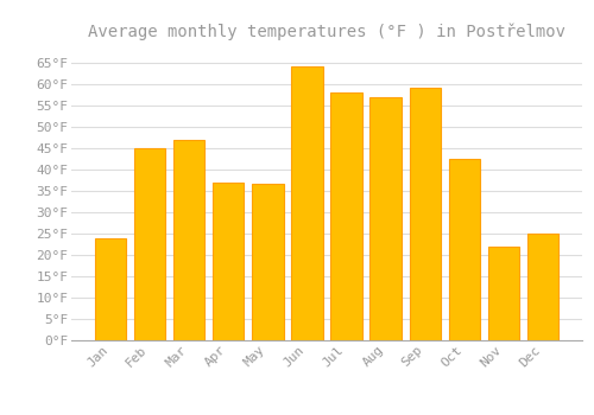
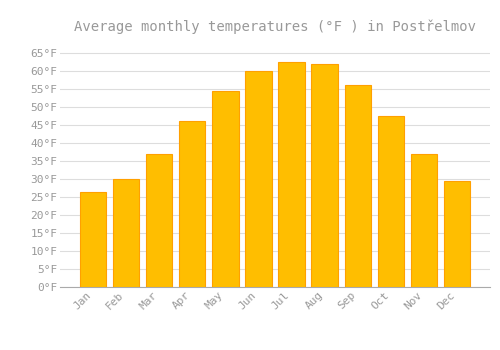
Jan: 24.0°F -> 26.5°F
Feb: 45.0°F -> 30.0°F
Mar: 47.0°F -> 37.0°F
Apr: 37.0°F -> 46.0°F
May: 36.5°F -> 54.5°F
Jun: 64.0°F -> 60.0°F
Jul: 58.0°F -> 62.5°F
Aug: 57.0°F -> 62.0°F
Sep: 59.0°F -> 56.0°F
Oct: 42.5°F -> 47.5°F
Nov: 22.0°F -> 37.0°F
Dec: 25.0°F -> 29.5°F
